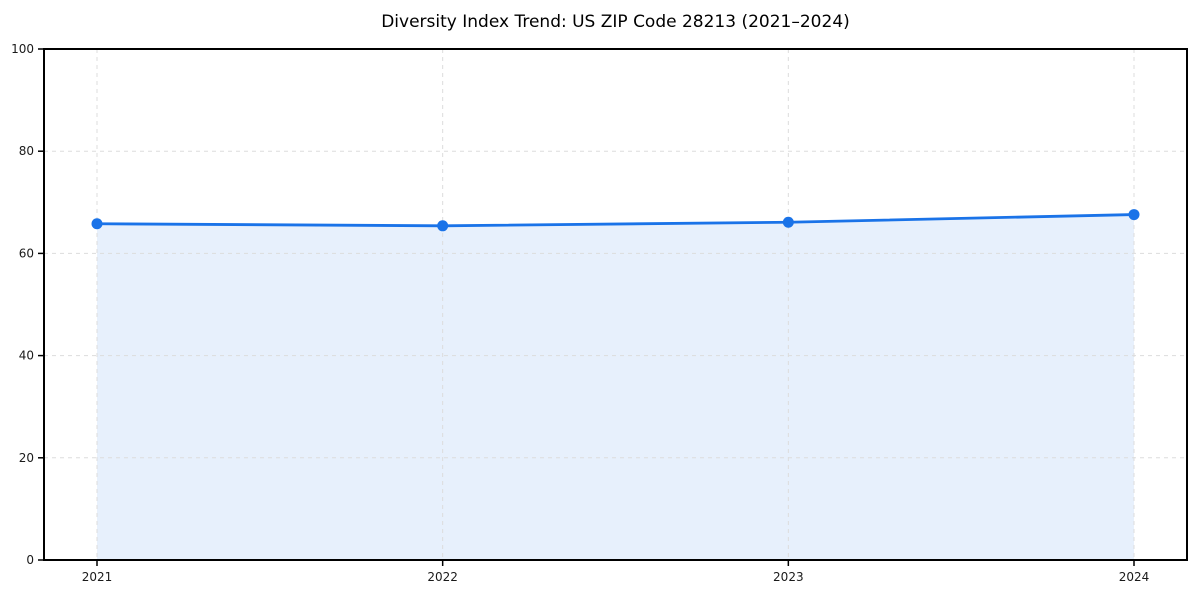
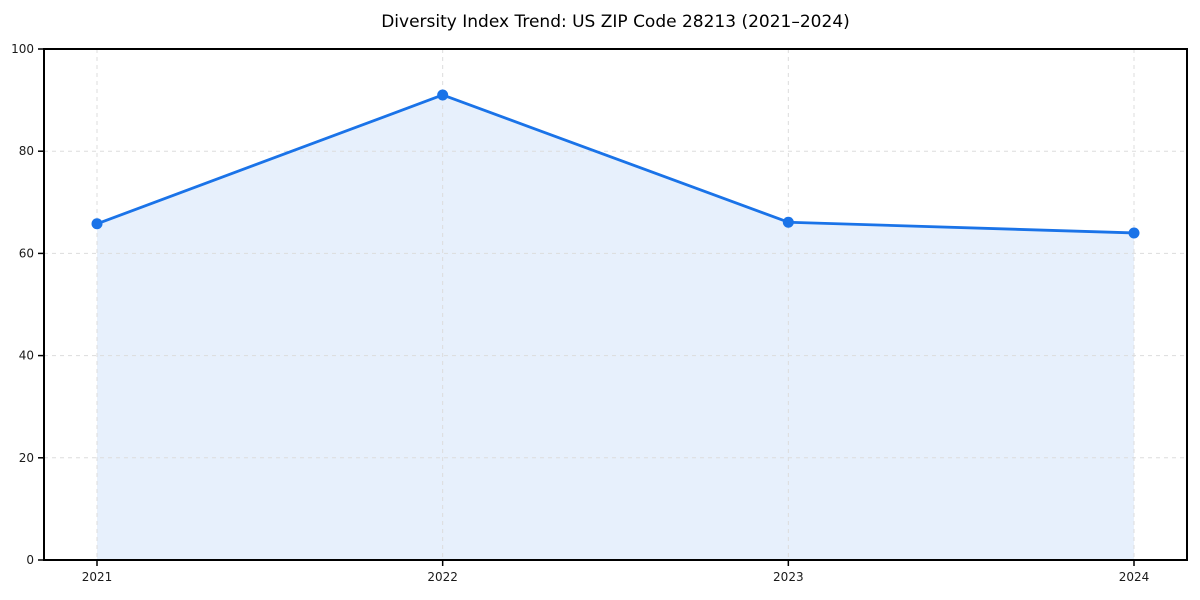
2022: 65 -> 91
2024: 68 -> 64
